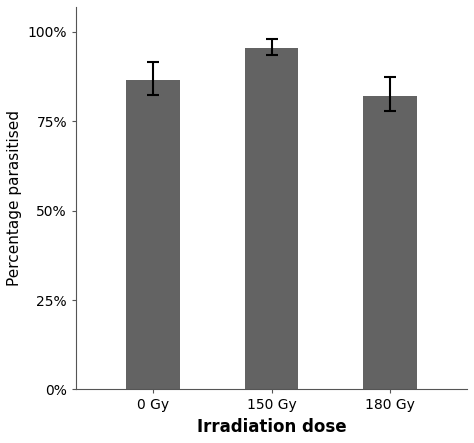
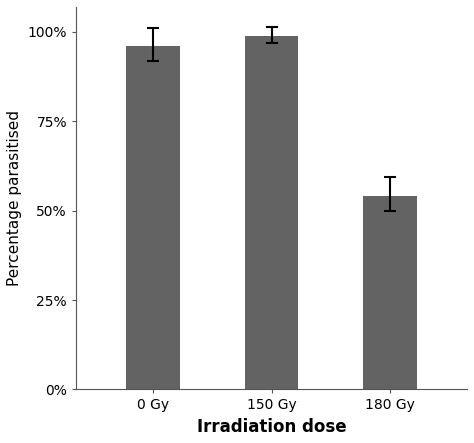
0 Gy: 86.5% -> 96.0%
150 Gy: 95.5% -> 99.0%
180 Gy: 82.0% -> 54.0%
